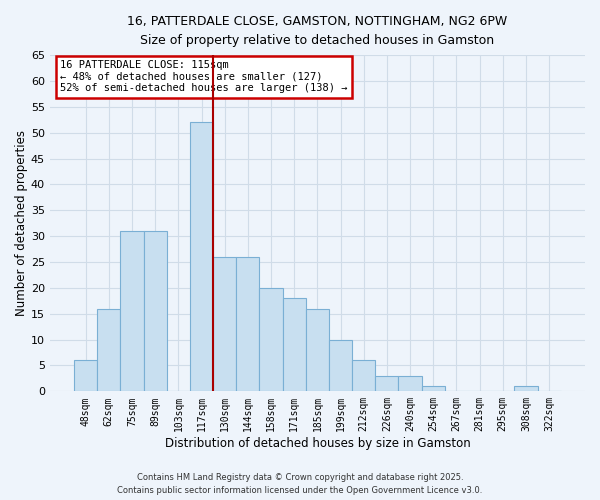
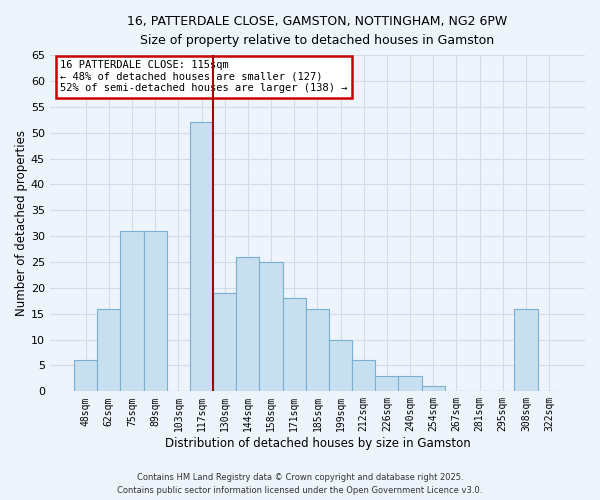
130sqm: 26 -> 19
158sqm: 20 -> 25
308sqm: 1 -> 16
